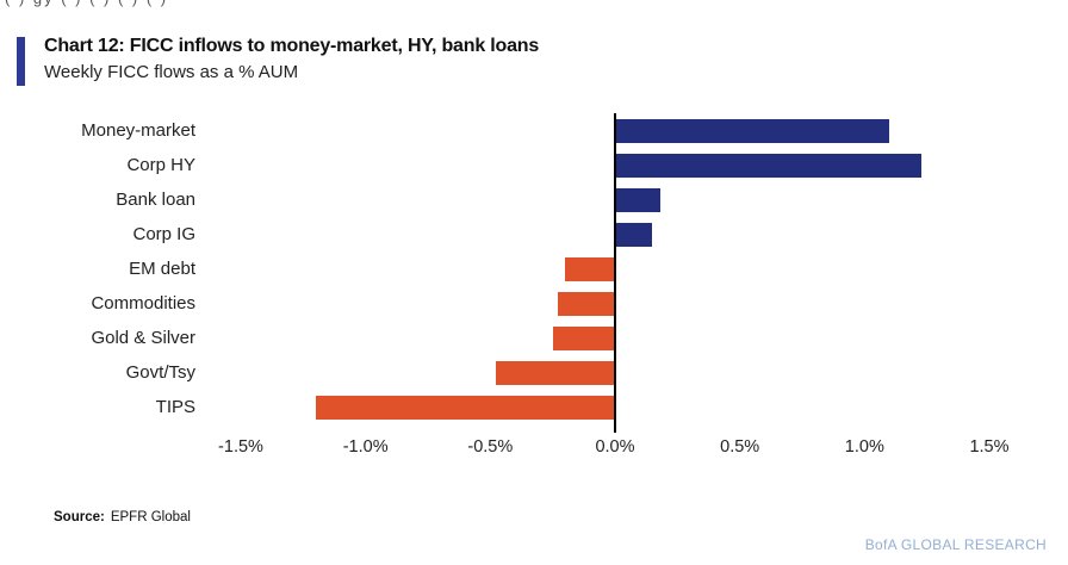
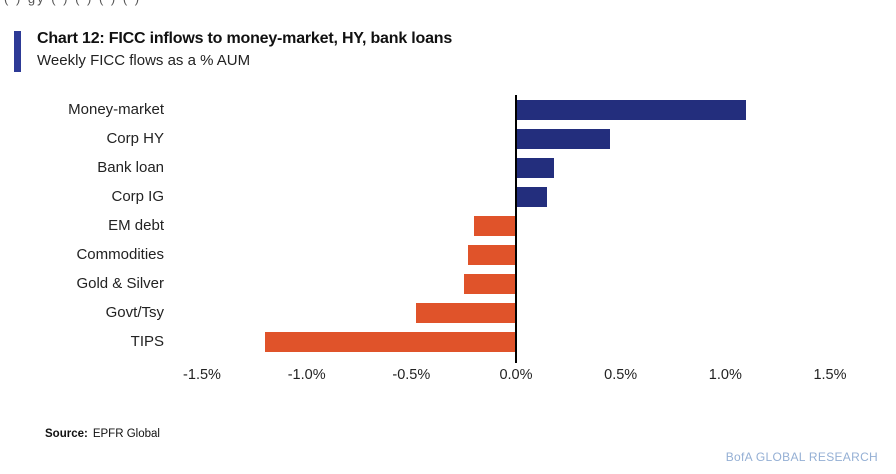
Corp HY: 1.23% -> 0.45%
